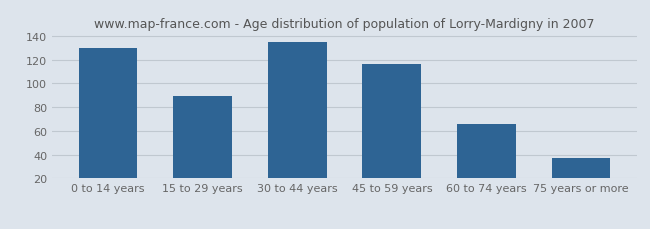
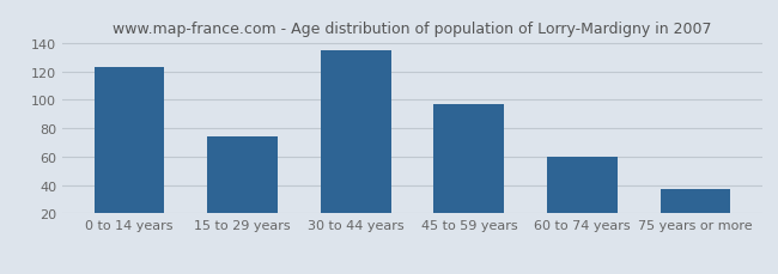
0 to 14 years: 130 -> 123
15 to 29 years: 89 -> 74
45 to 59 years: 116 -> 97
60 to 74 years: 66 -> 60
